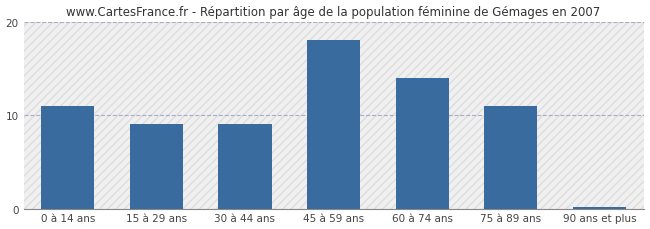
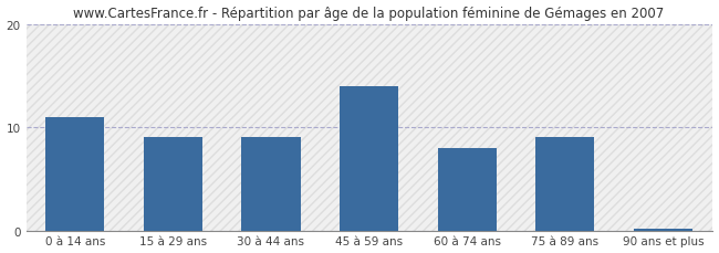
45 à 59 ans: 18.0 -> 14.0
60 à 74 ans: 14.0 -> 8.0
75 à 89 ans: 11.0 -> 9.0
